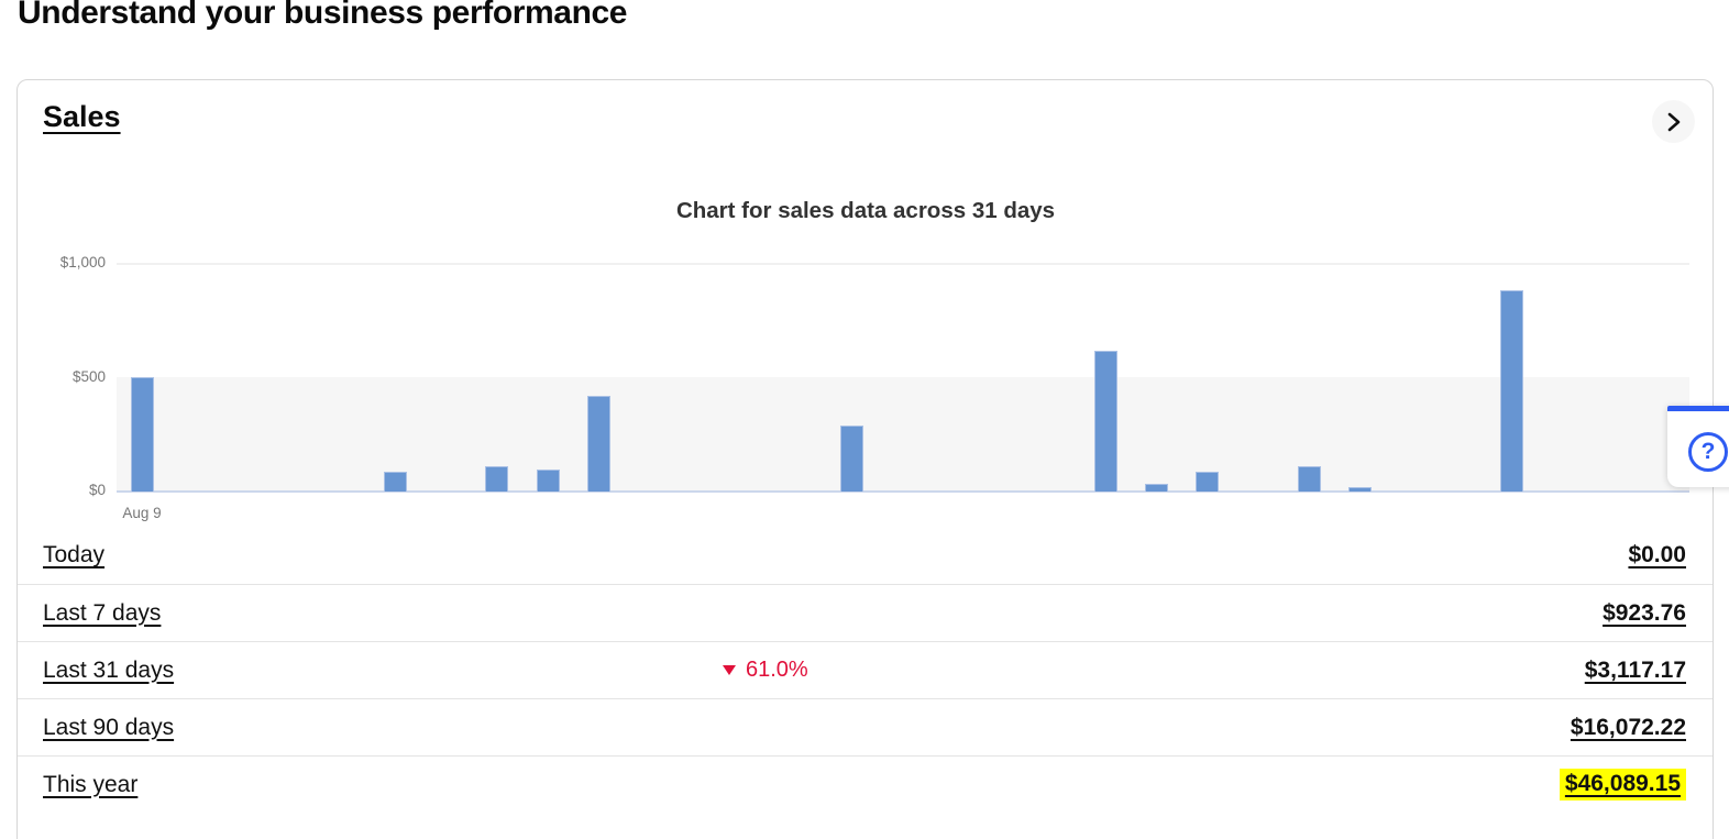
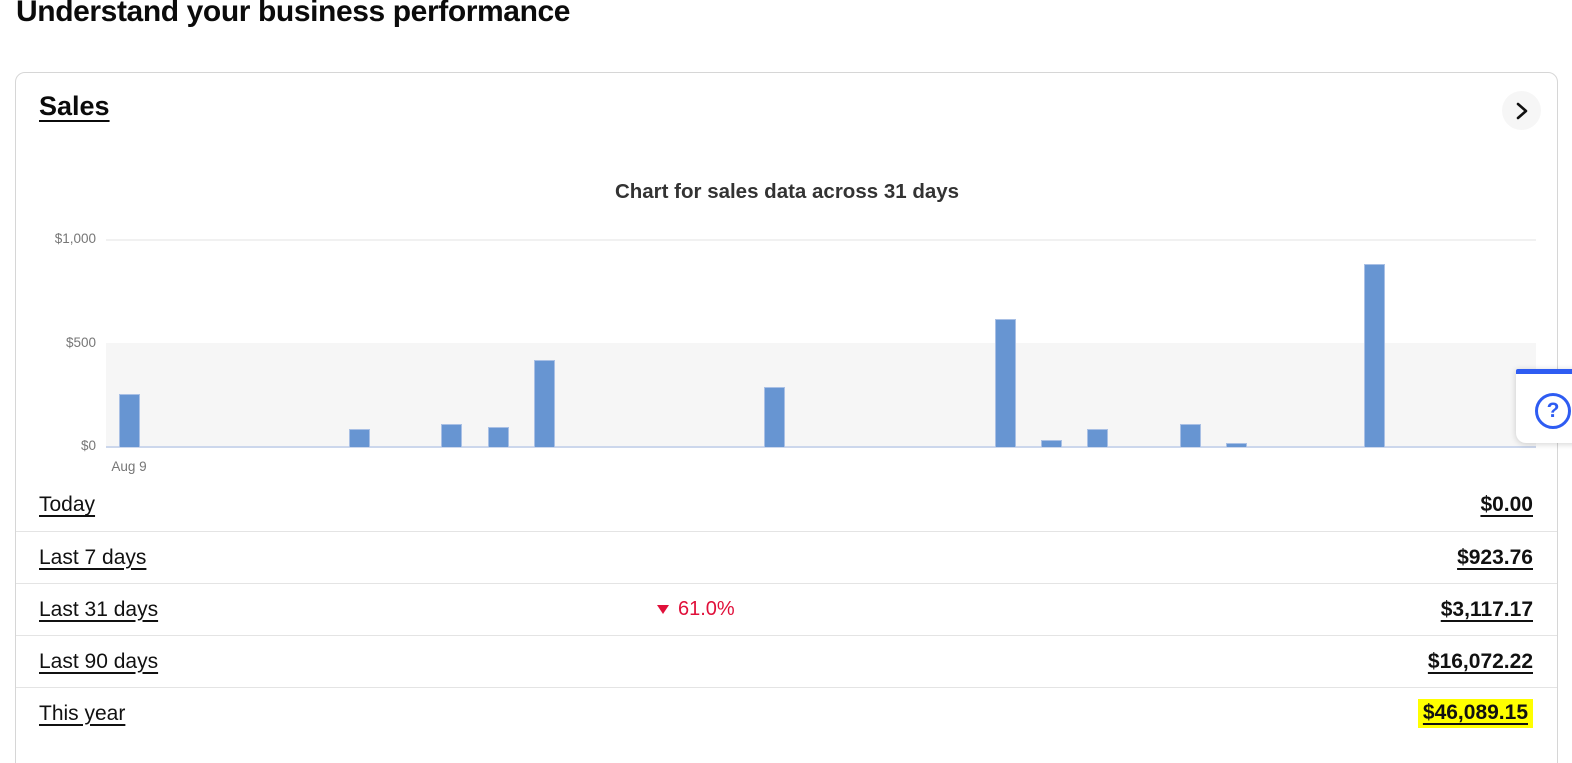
Aug 9: $500 -> $260
